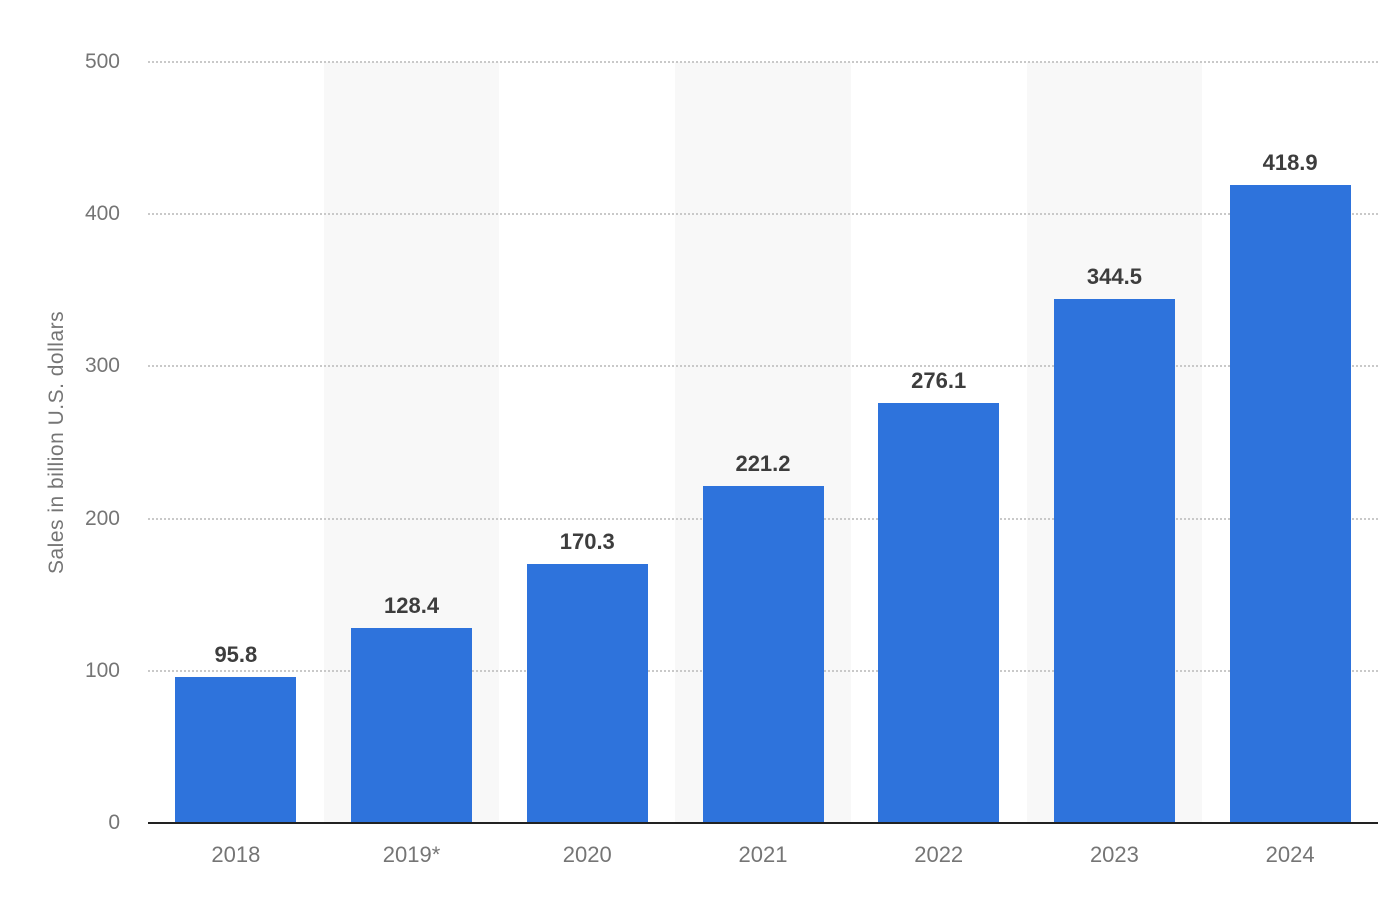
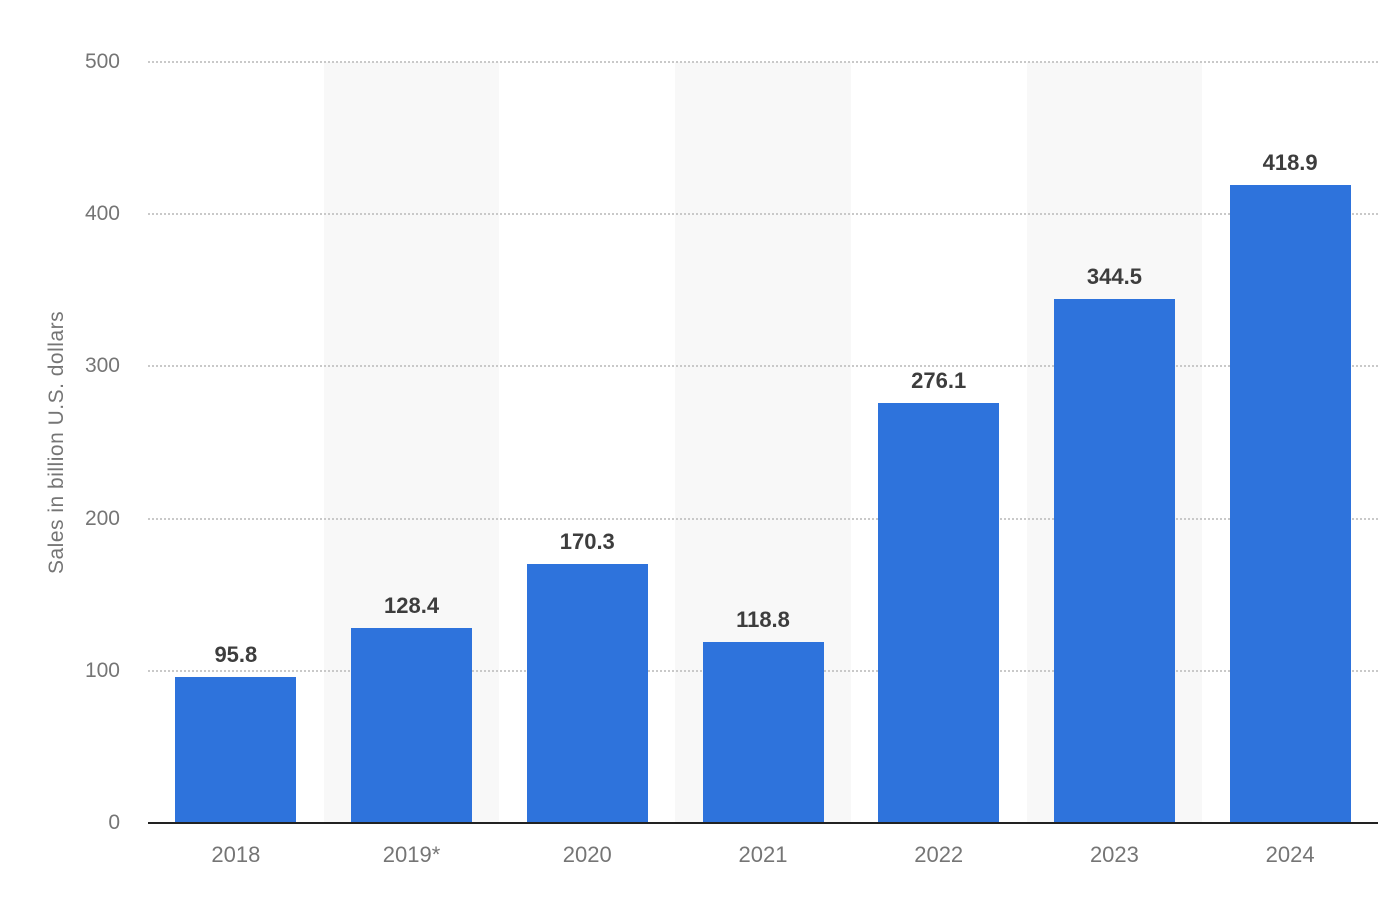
2021: 221.2 -> 118.8
